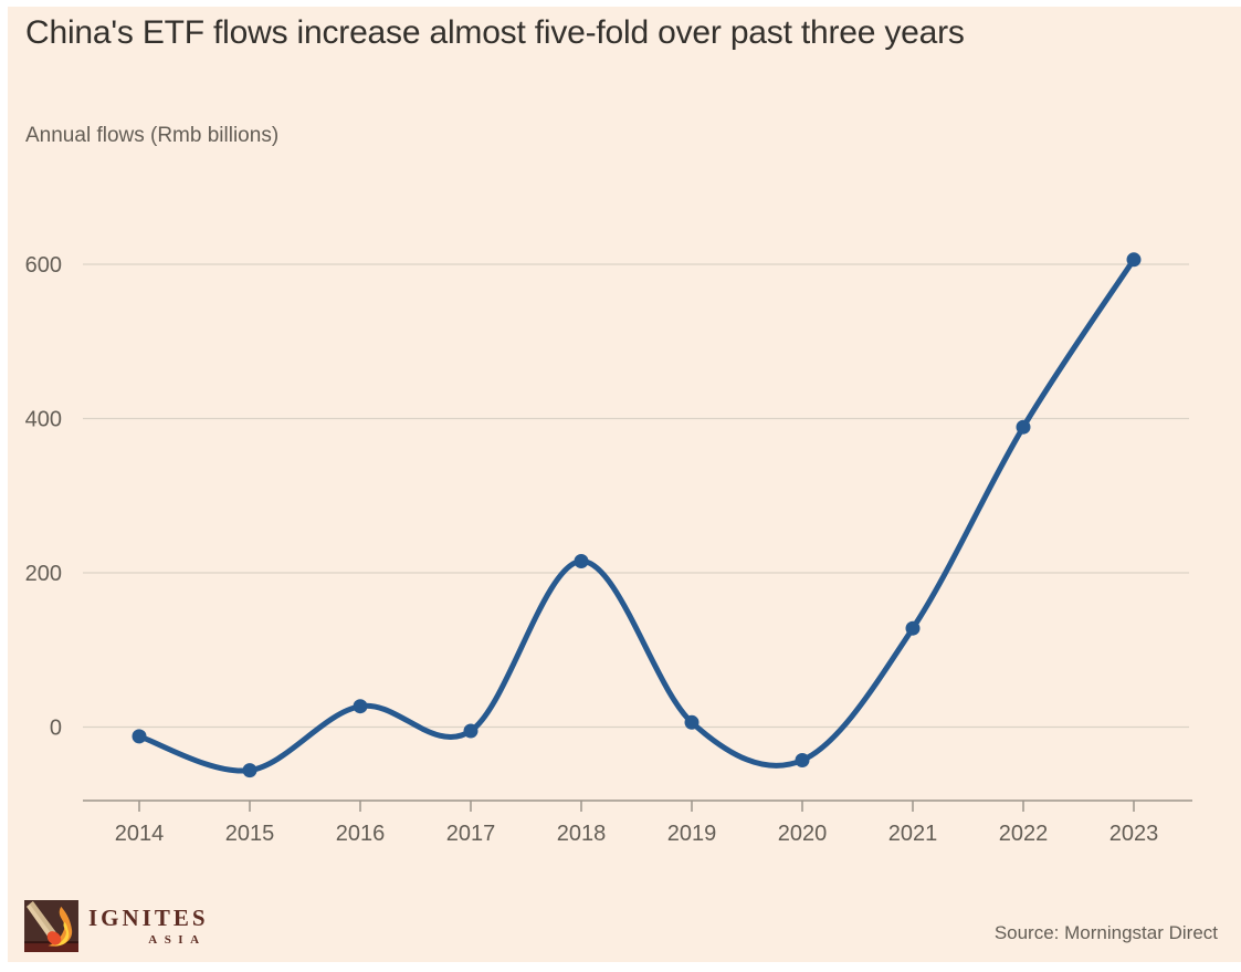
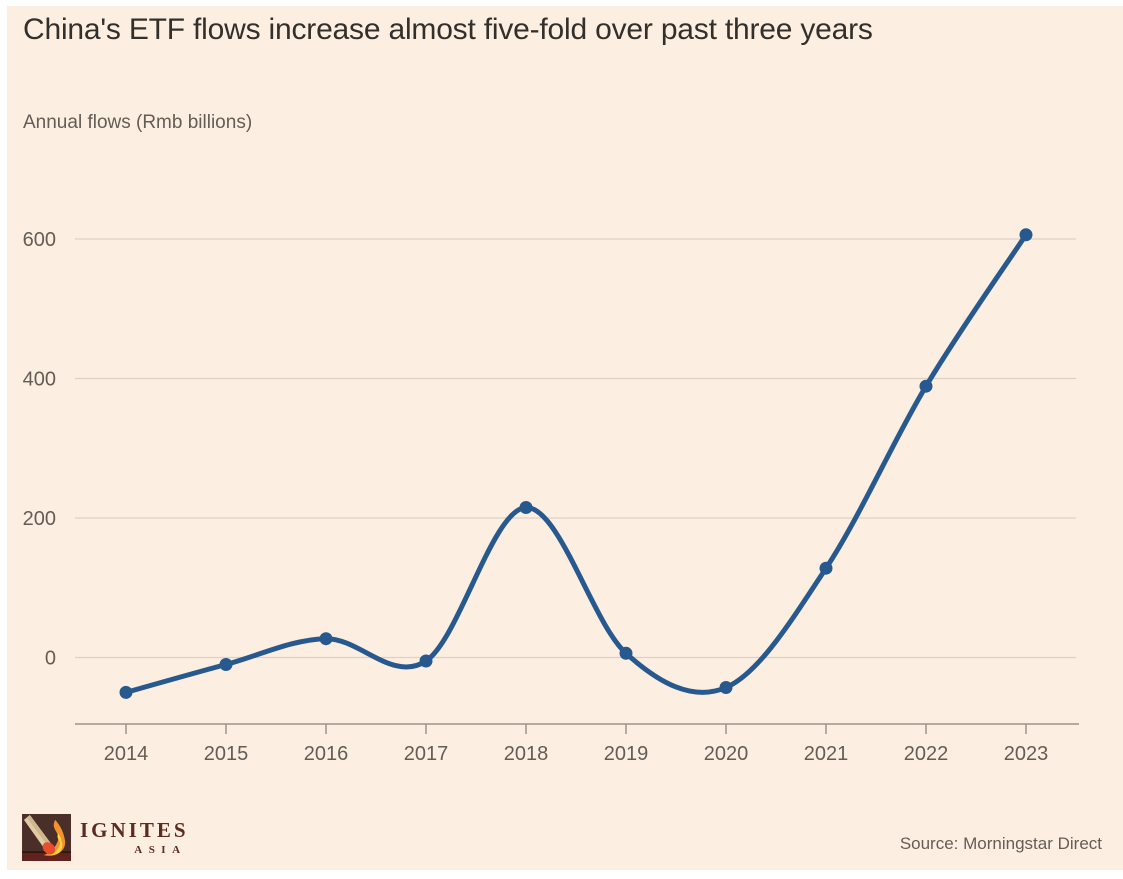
2014: -10 -> -50
2015: -60 -> -10
